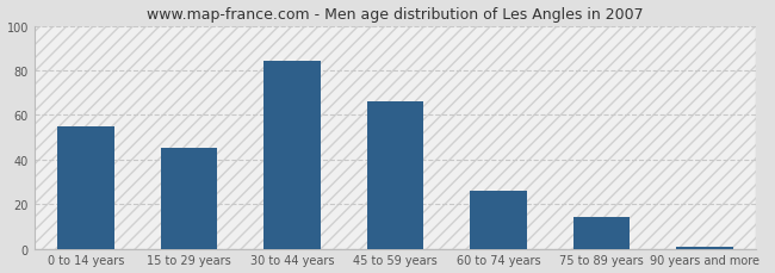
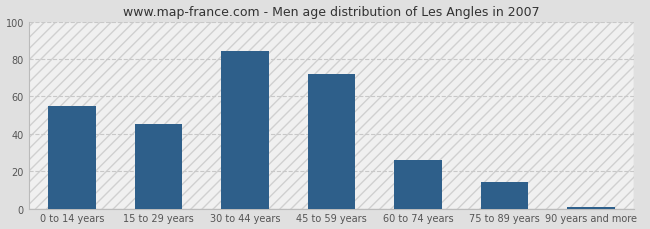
45 to 59 years: 66 -> 72
